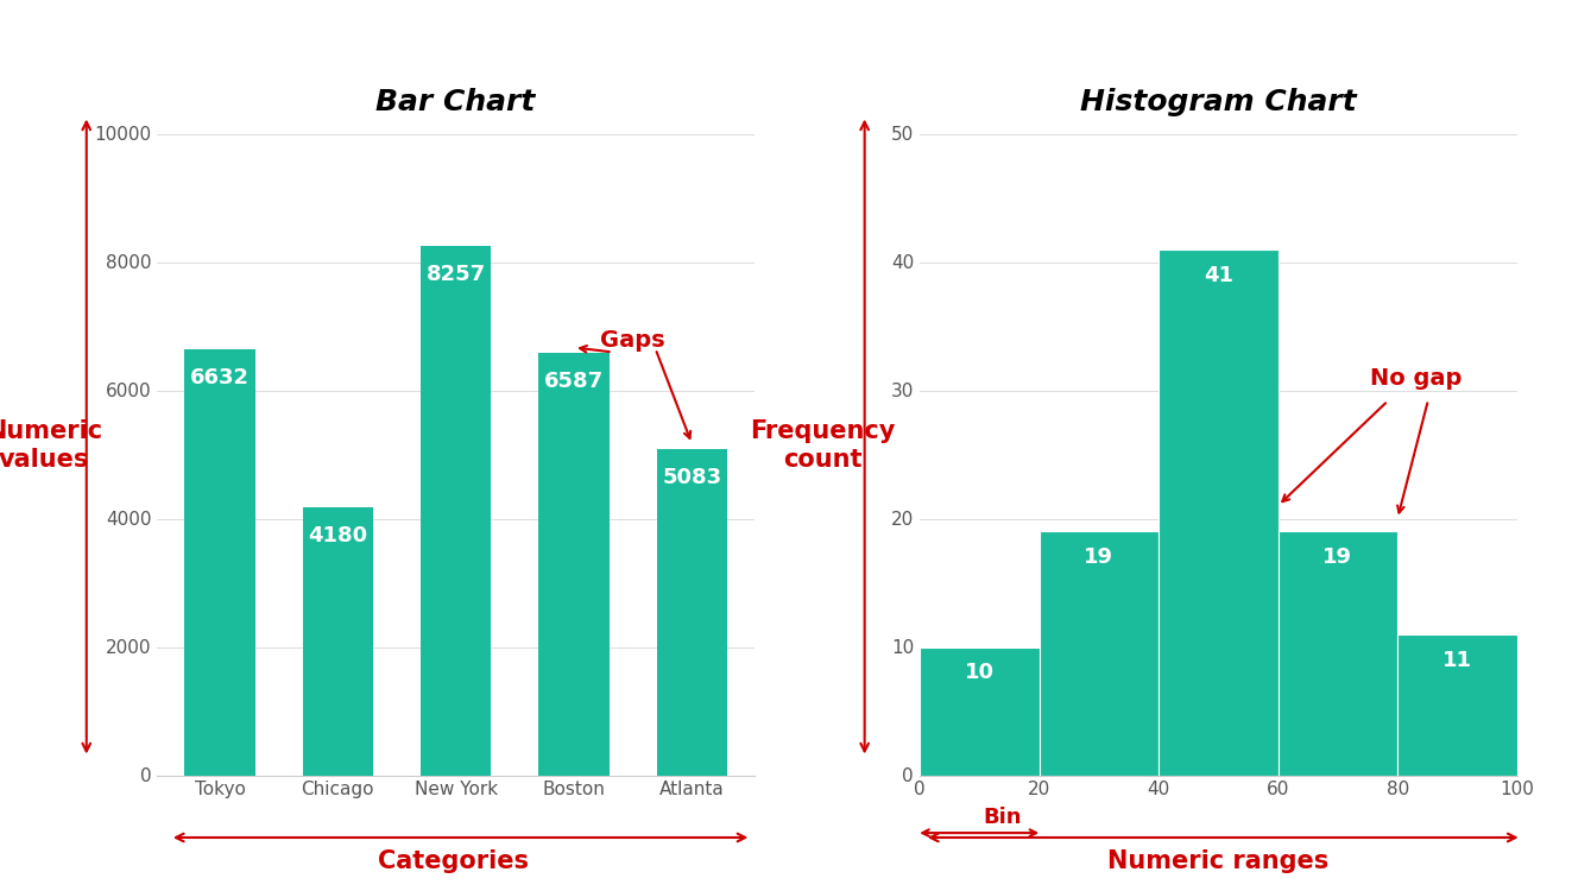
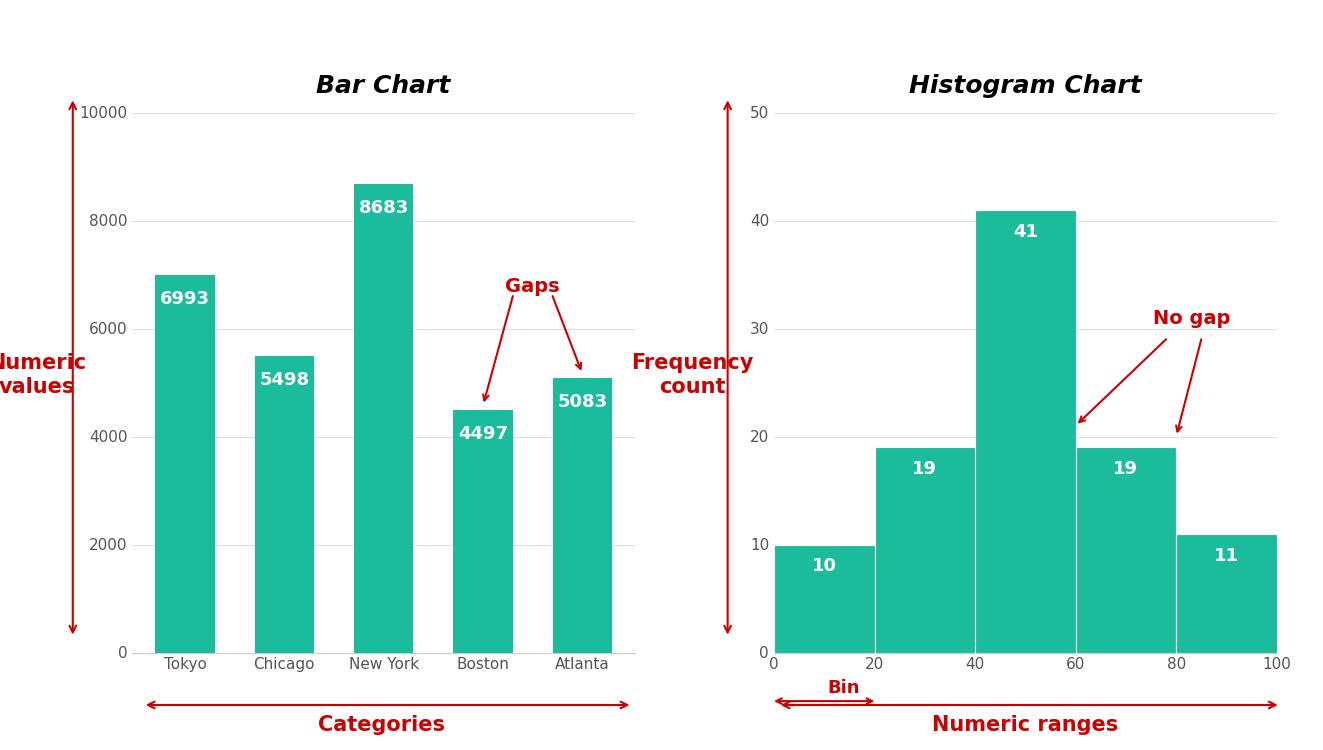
Bar Chart/Tokyo: 6632 -> 6993
Bar Chart/Chicago: 4180 -> 5498
Bar Chart/New York: 8257 -> 8683
Bar Chart/Boston: 6587 -> 4497
